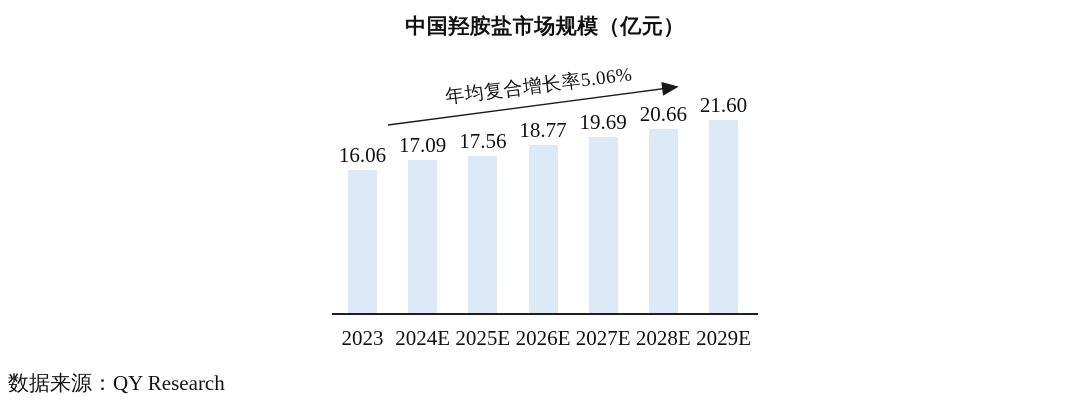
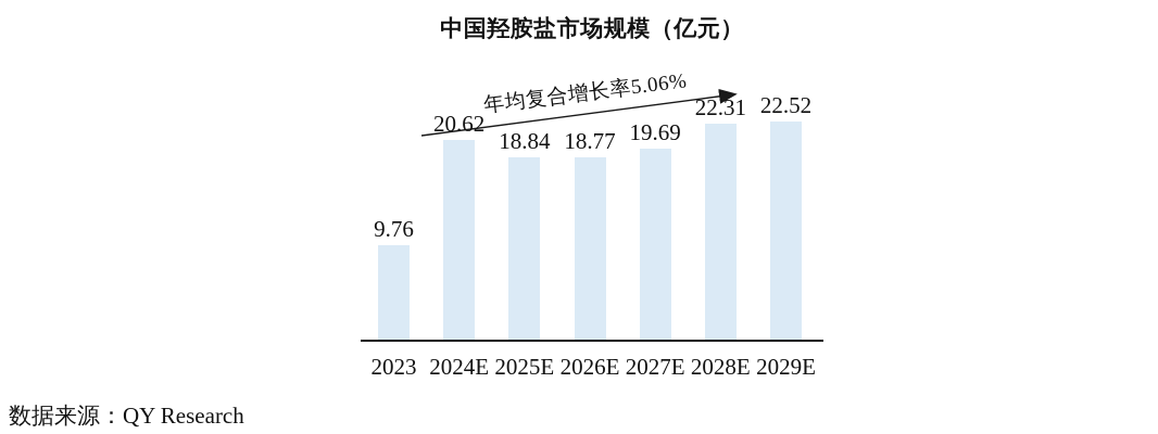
2023: 16.06 -> 9.76
2024E: 17.09 -> 20.62
2025E: 17.56 -> 18.84
2028E: 20.66 -> 22.31
2029E: 21.60 -> 22.52
